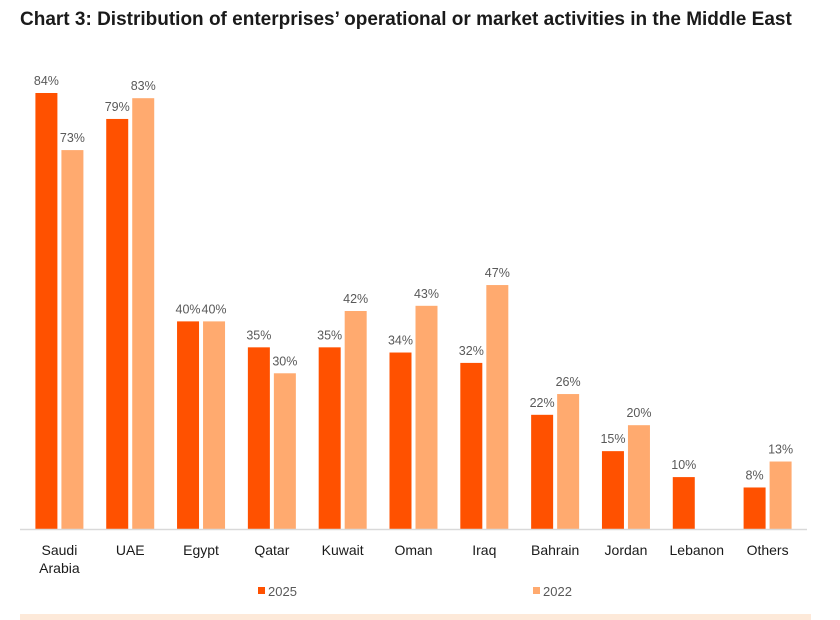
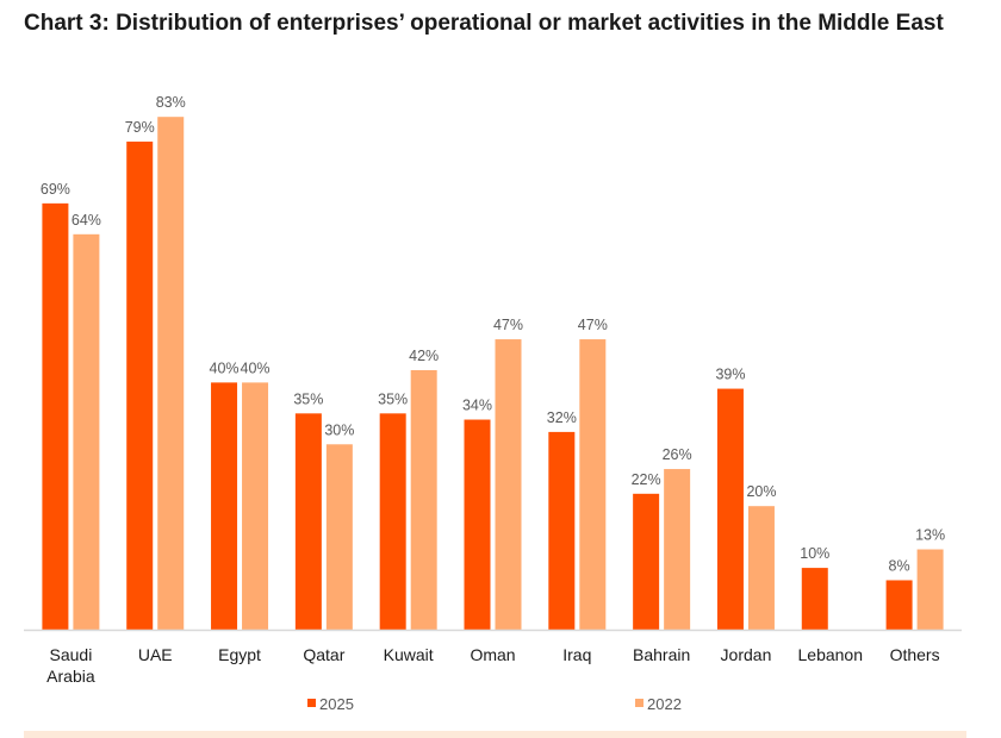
2025/Saudi Arabia: 84% -> 69%
2022/Saudi Arabia: 73% -> 64%
2022/Oman: 43% -> 47%
2025/Jordan: 15% -> 39%
